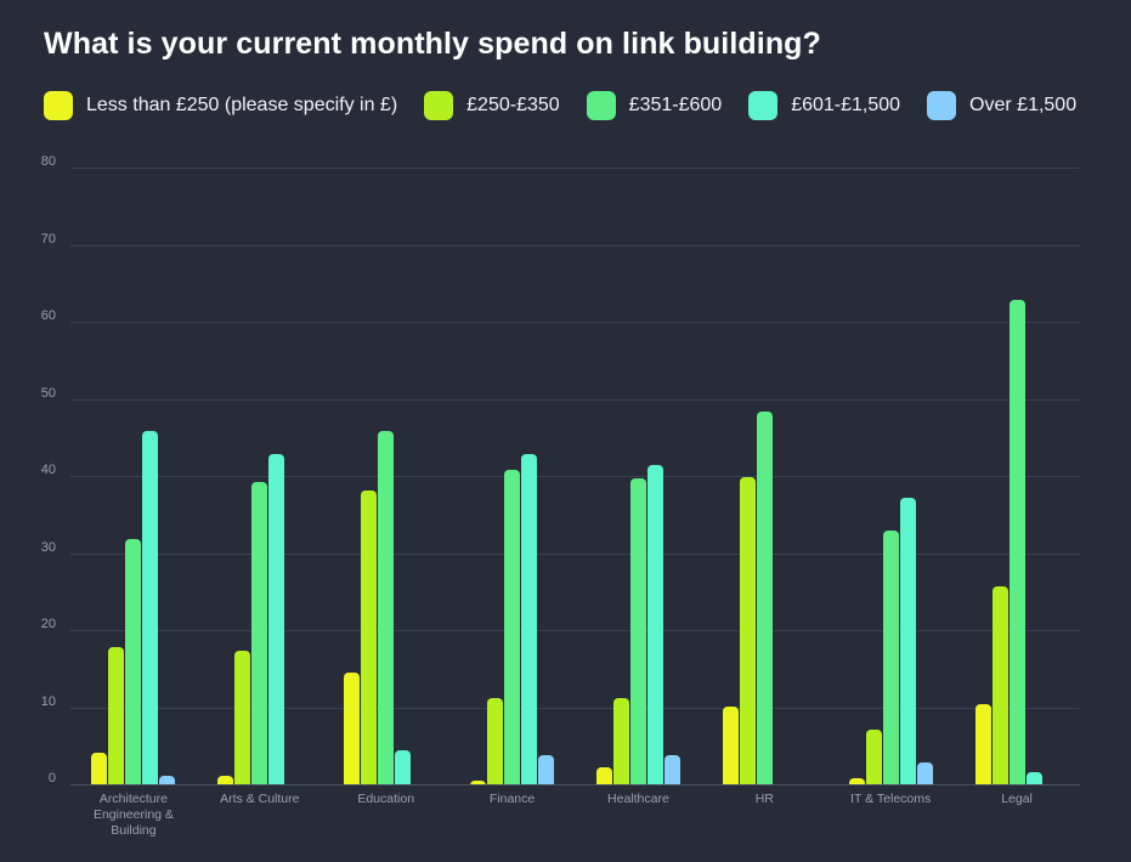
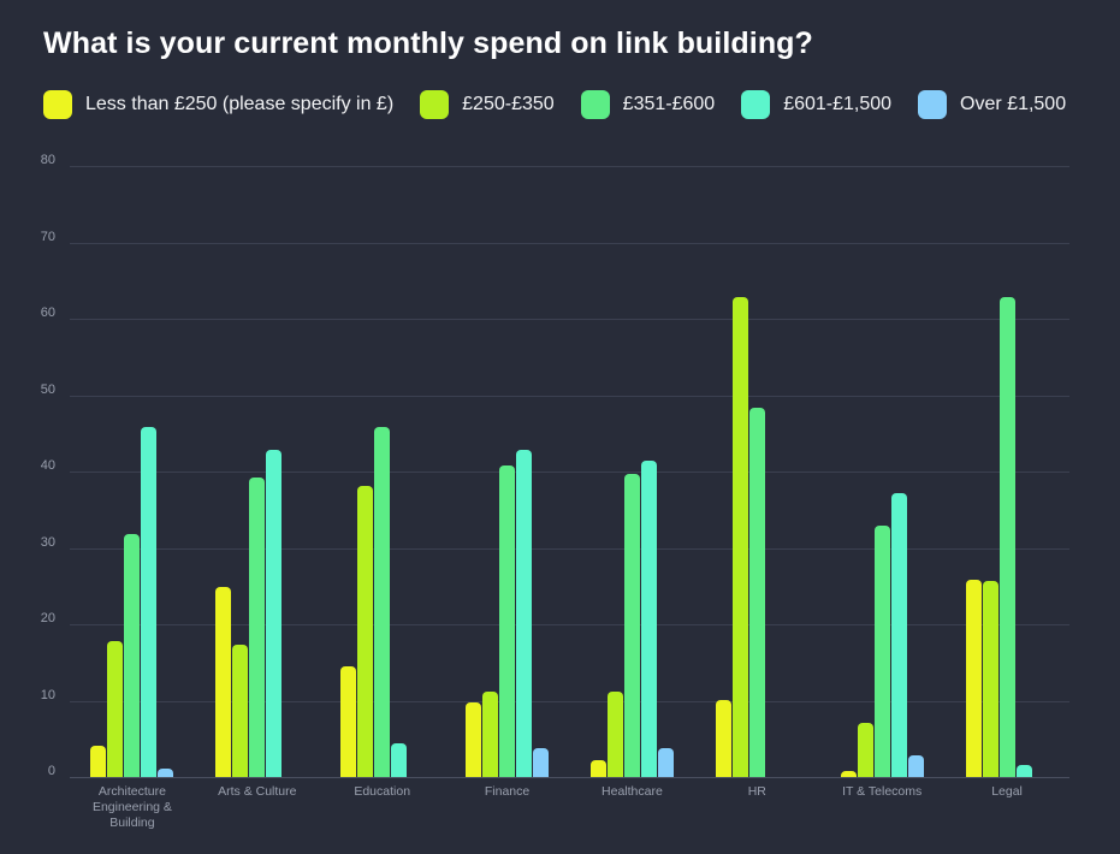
Less than £250 (please specify in £)/Arts & Culture: 1 -> 25
Less than £250 (please specify in £)/Finance: 1 -> 10
£250-£350/HR: 40 -> 63
Less than £250 (please specify in £)/Legal: 10 -> 26
